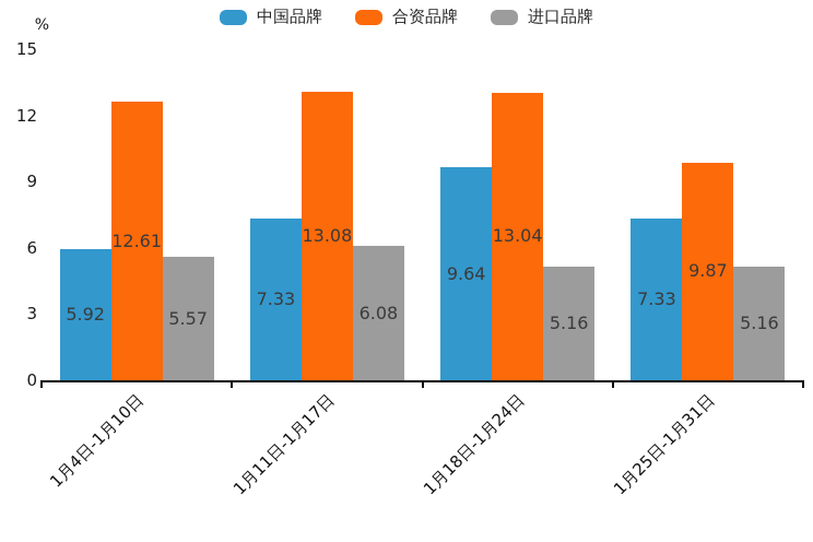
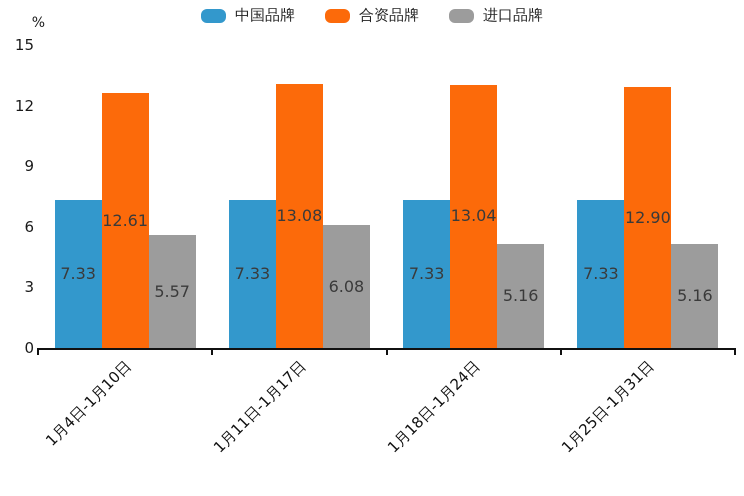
中国品牌/1月4日-1月10日: 5.92 -> 7.33
中国品牌/1月18日-1月24日: 9.64 -> 7.33
合资品牌/1月25日-1月31日: 9.87 -> 12.90
